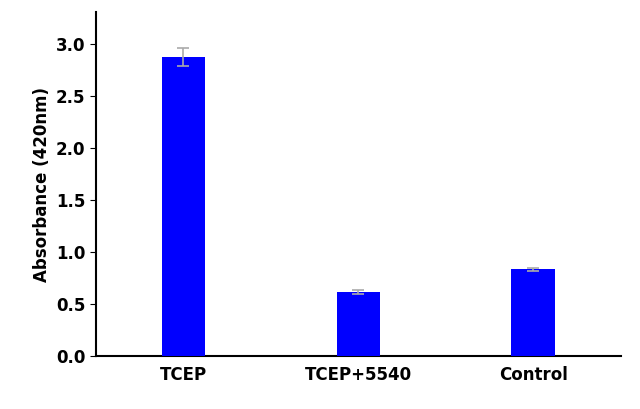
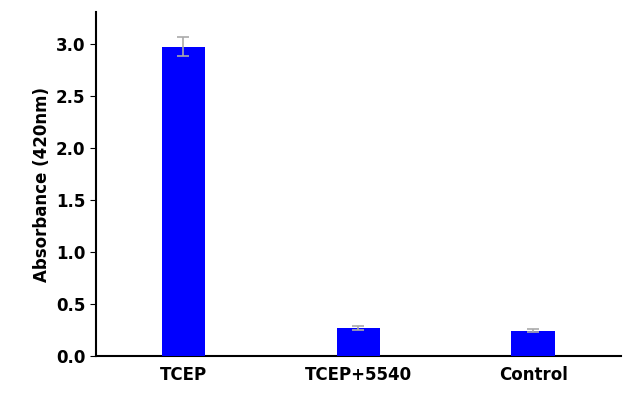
TCEP: 2.87 -> 2.97
TCEP+5540: 0.61 -> 0.27
Control: 0.83 -> 0.24
